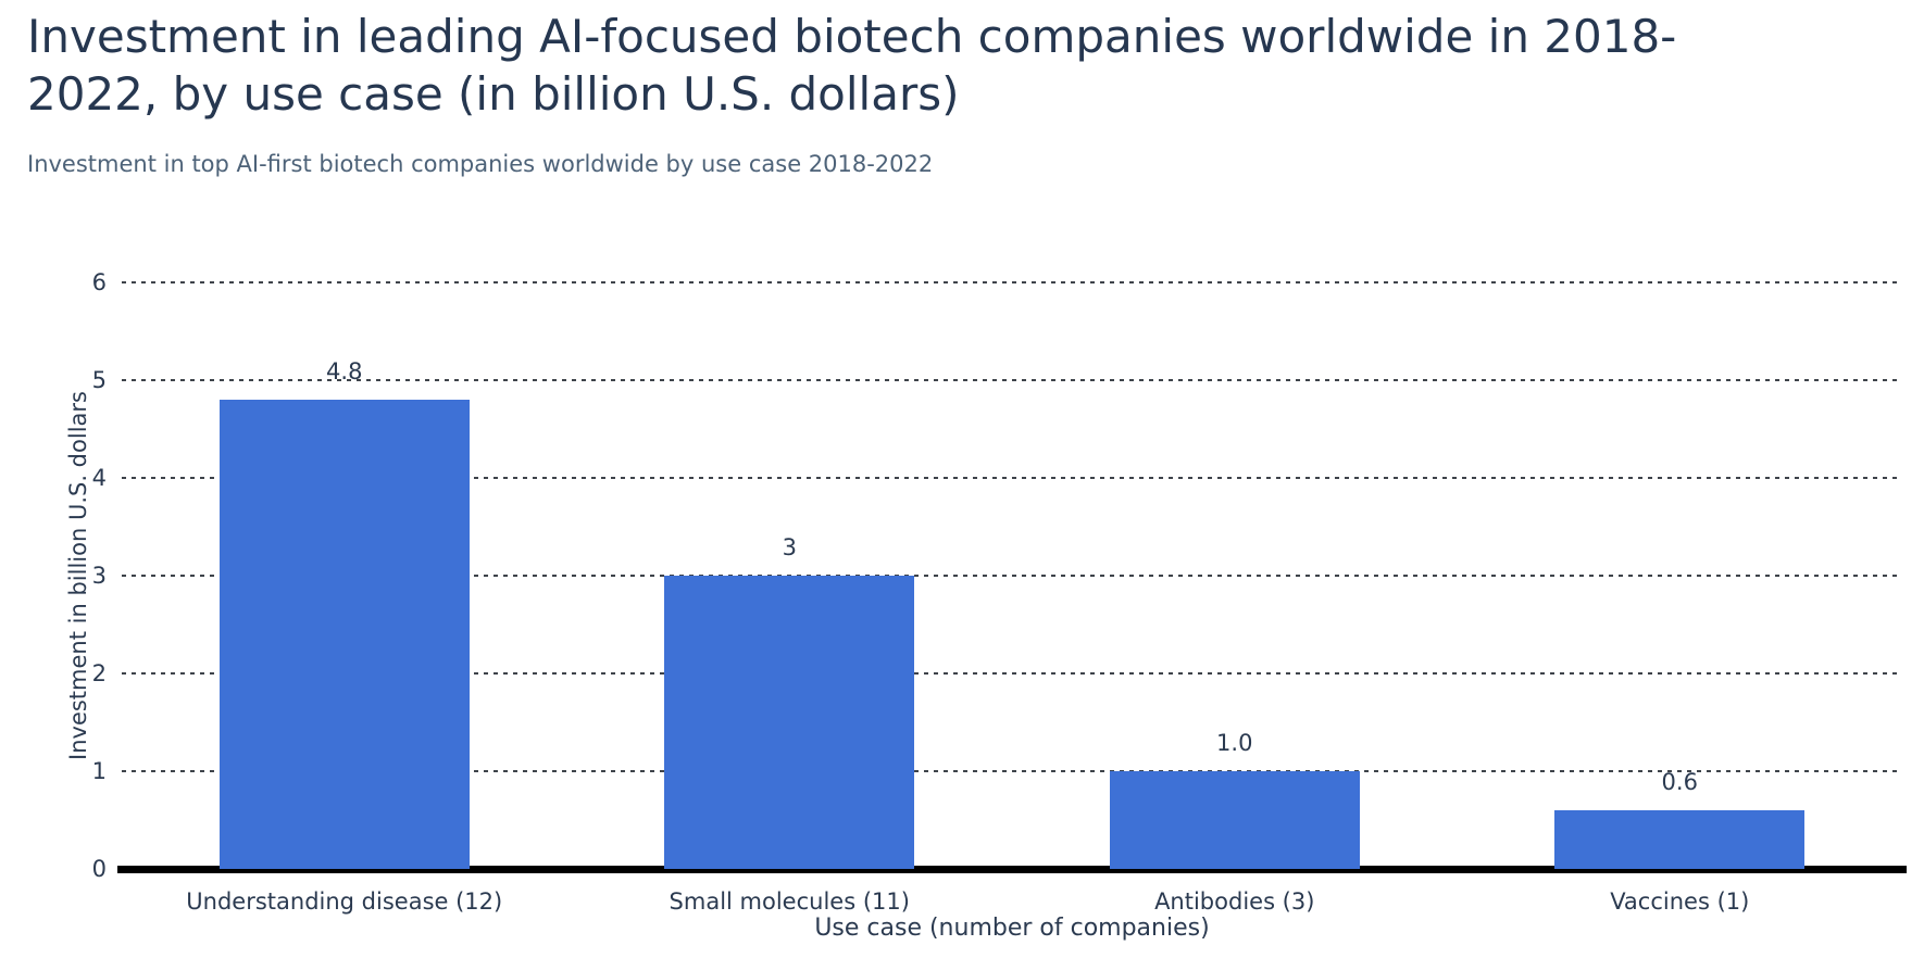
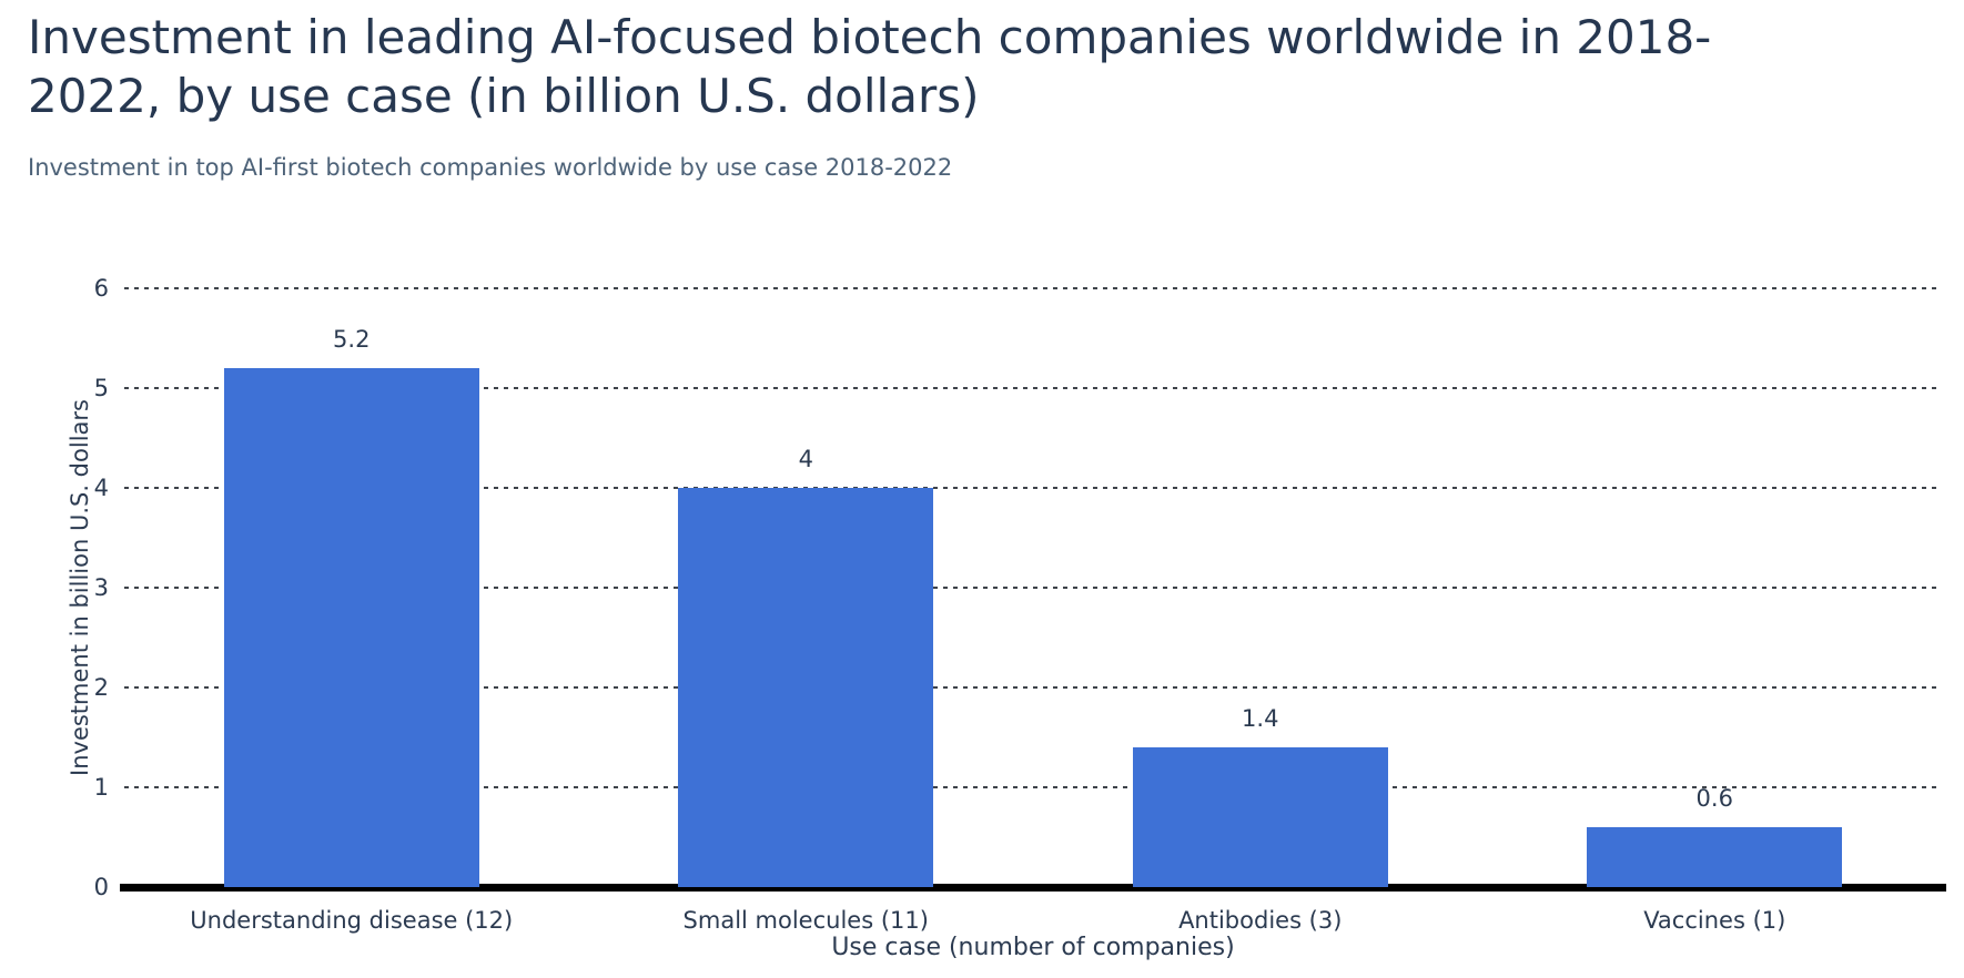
Understanding disease (12): 4.8 -> 5.2
Small molecules (11): 3 -> 4
Antibodies (3): 1.0 -> 1.4
